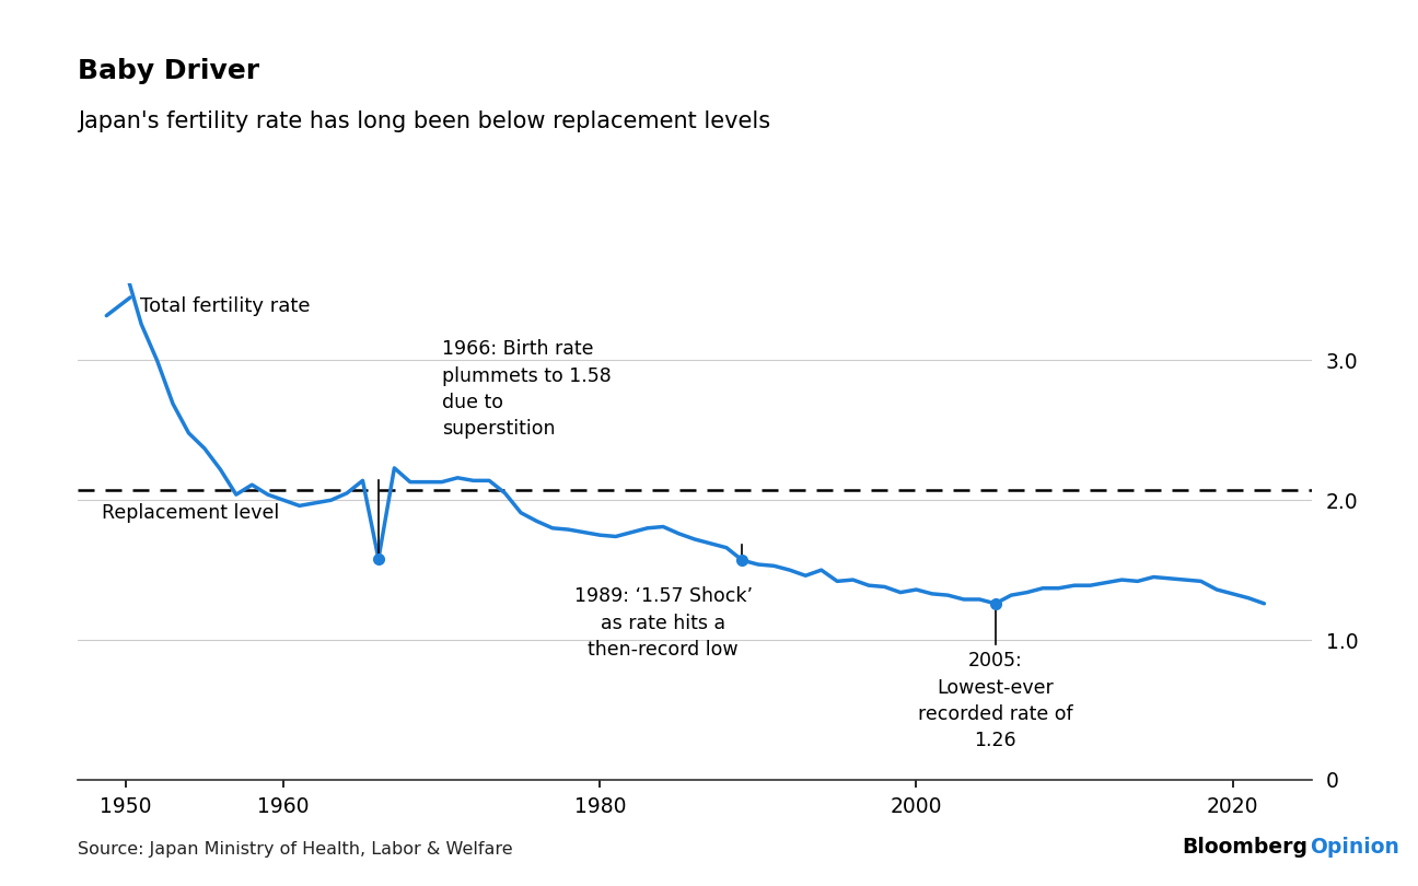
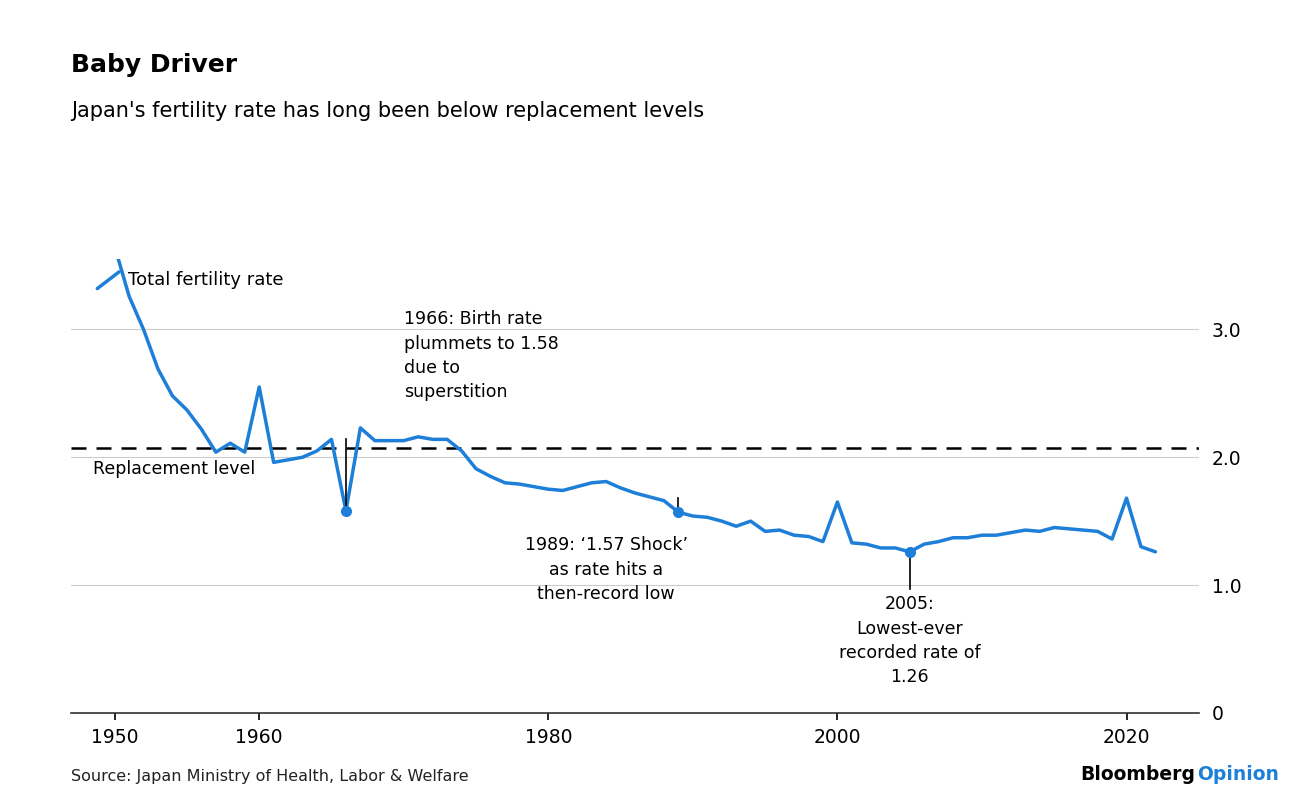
1960: 2.00 -> 2.55
2000: 1.36 -> 1.65
2020: 1.33 -> 1.68
